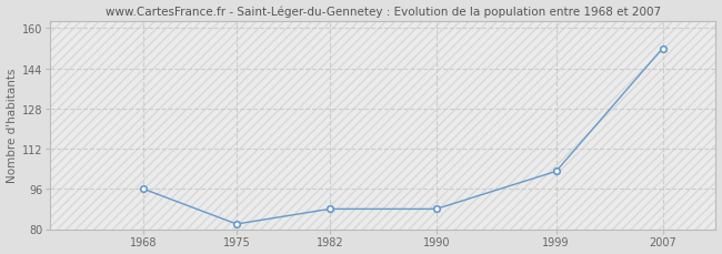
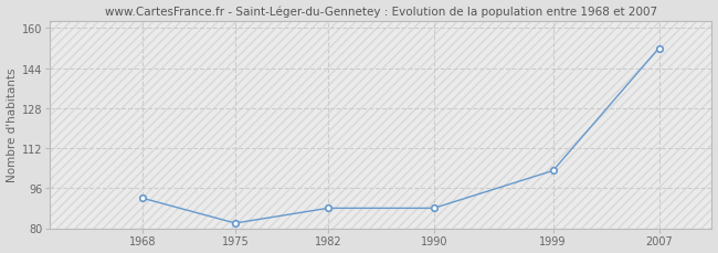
1968: 96 -> 92
